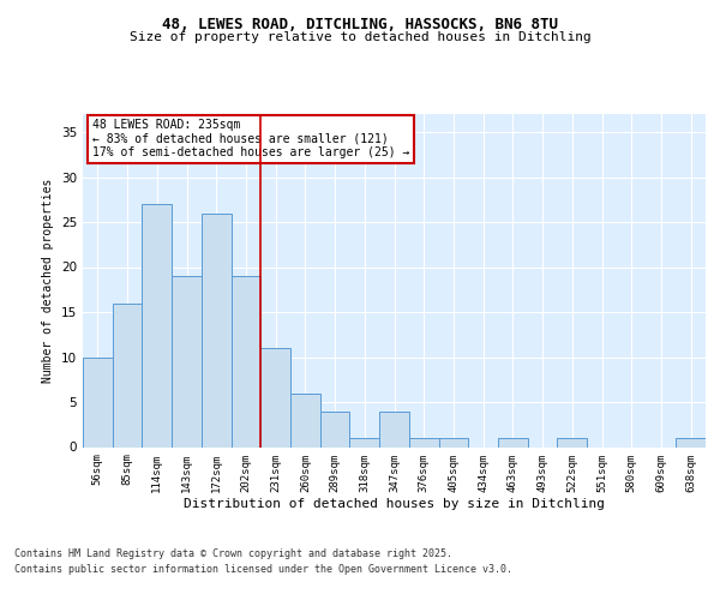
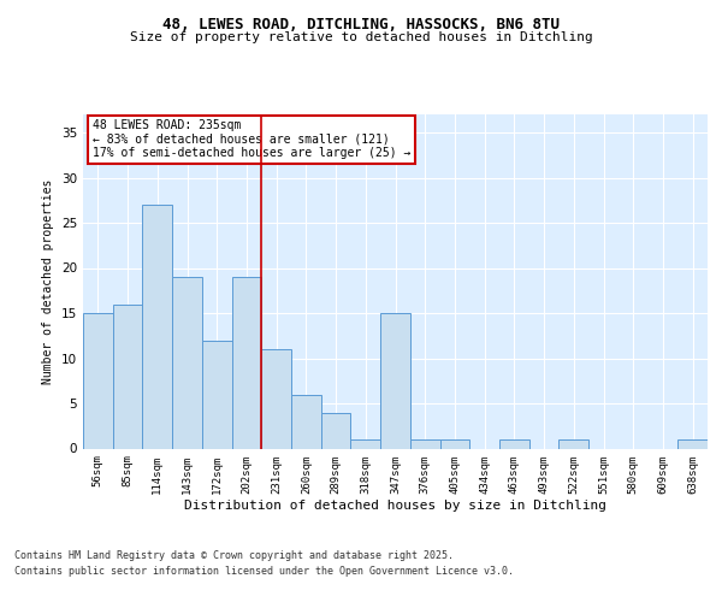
56sqm: 10 -> 15
172sqm: 26 -> 12
347sqm: 4 -> 15
